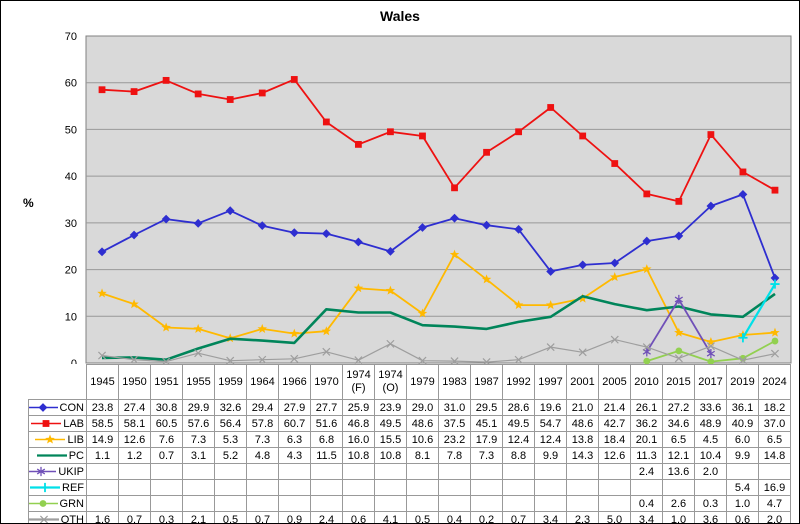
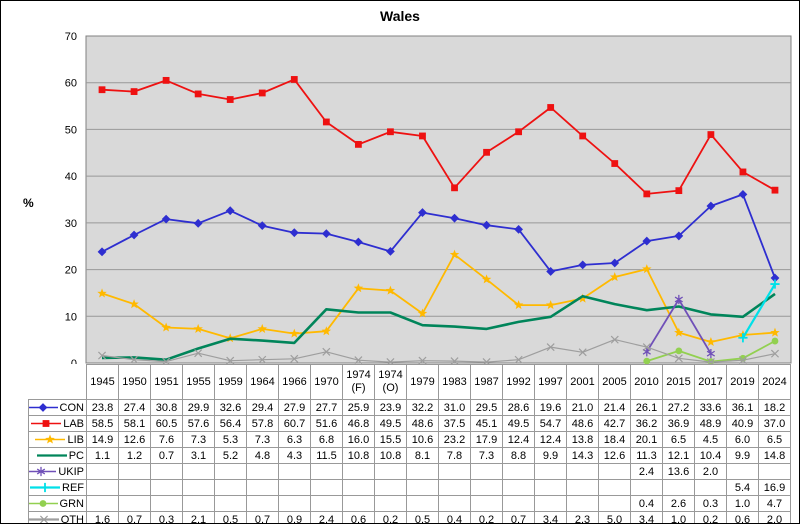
OTH/1974 (O): 4.1 -> 0.2
CON/1979: 29.0 -> 32.2
LAB/2015: 34.6 -> 36.9
OTH/2017: 3.6 -> 0.2
